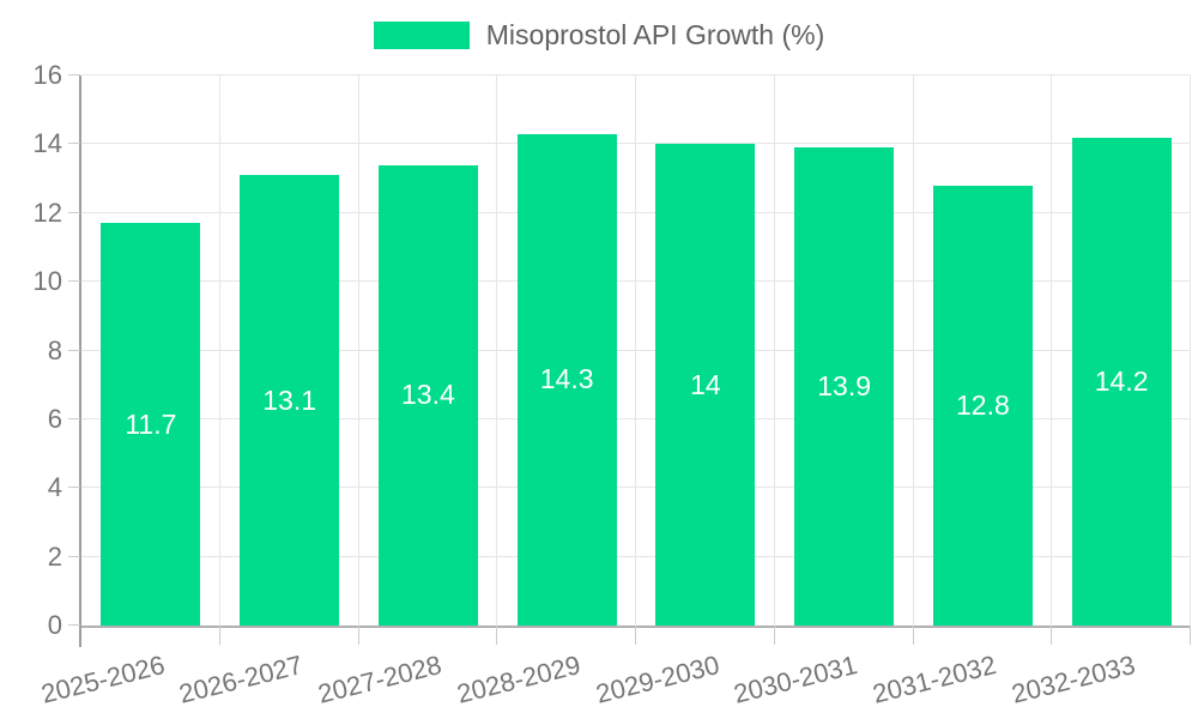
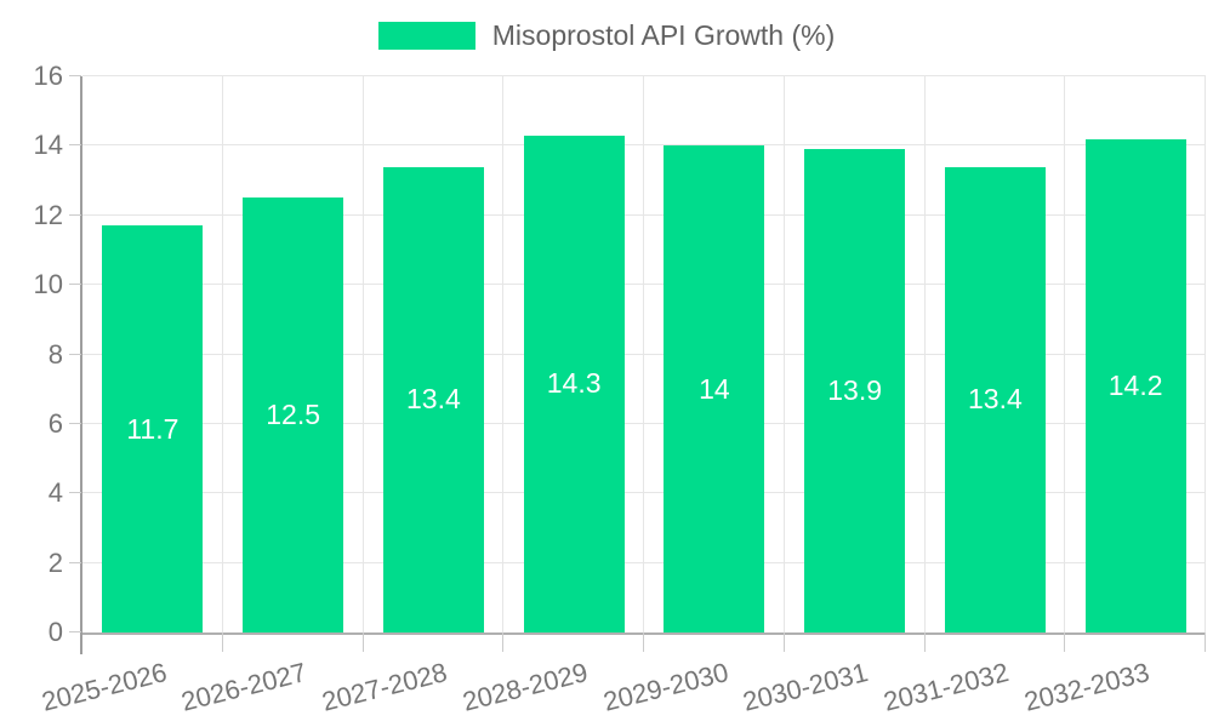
2026-2027: 13.1 -> 12.5
2031-2032: 12.8 -> 13.4
